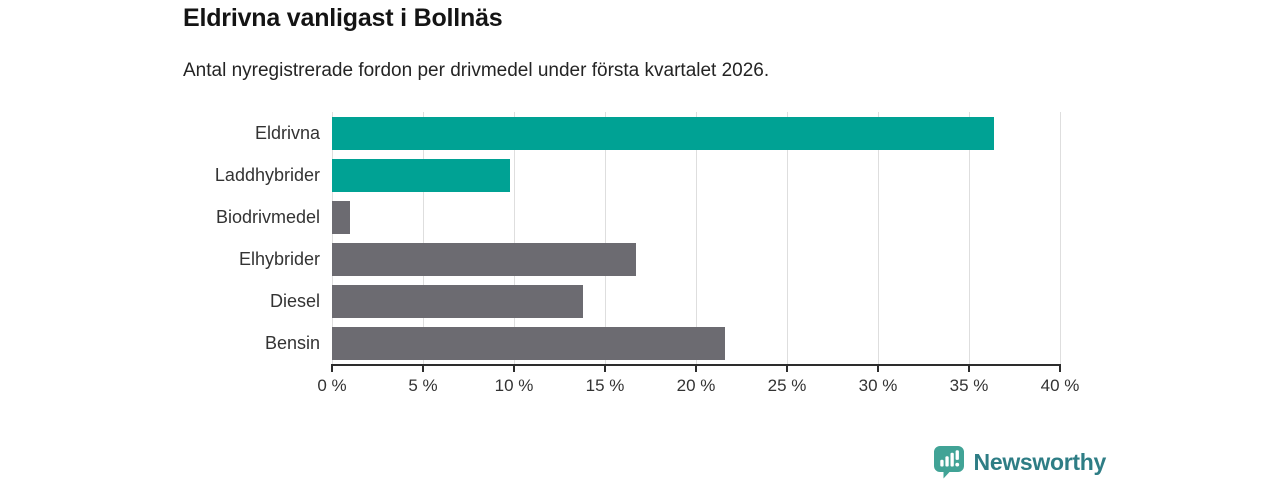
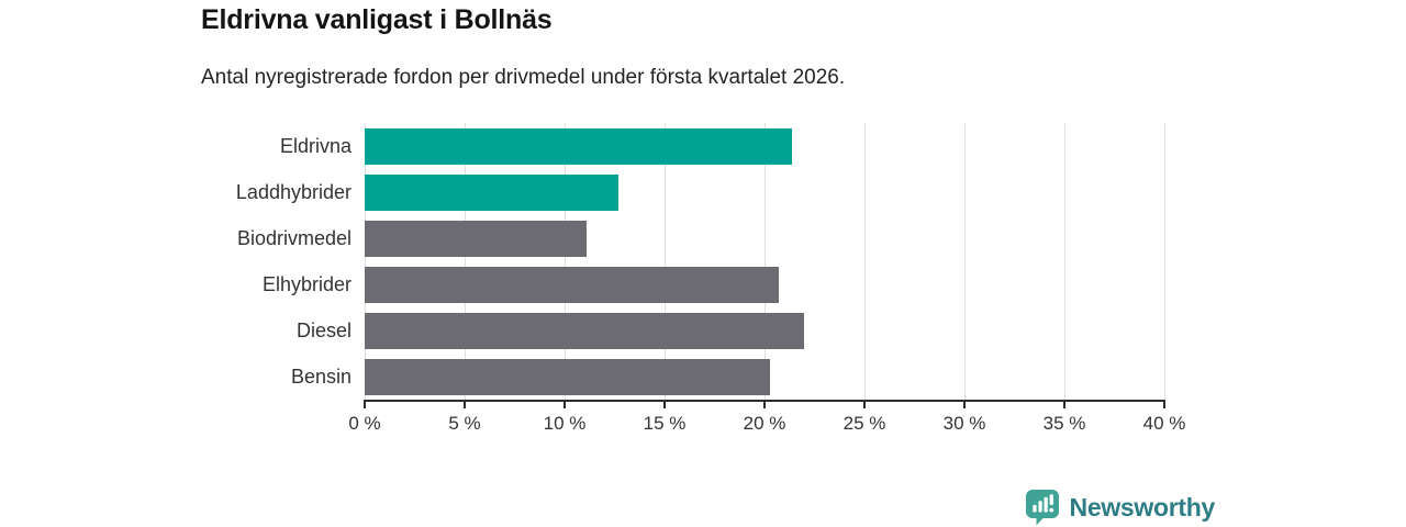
Eldrivna: 36.4% -> 21.4%
Laddhybrider: 9.8% -> 12.7%
Biodrivmedel: 1.0% -> 11.1%
Elhybrider: 16.7% -> 20.7%
Diesel: 13.8% -> 22.0%
Bensin: 21.6% -> 20.3%
